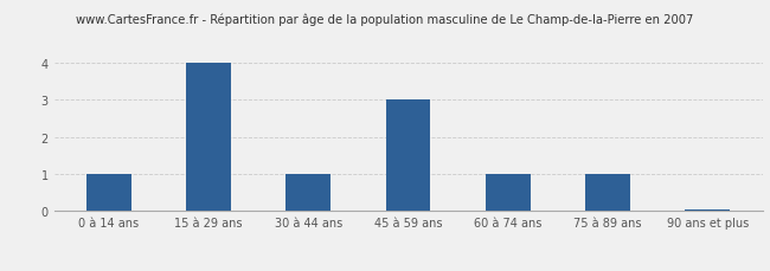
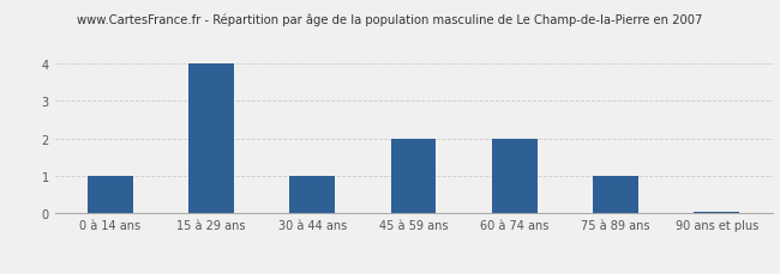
45 à 59 ans: 3.00 -> 2.00
60 à 74 ans: 1.00 -> 2.00
